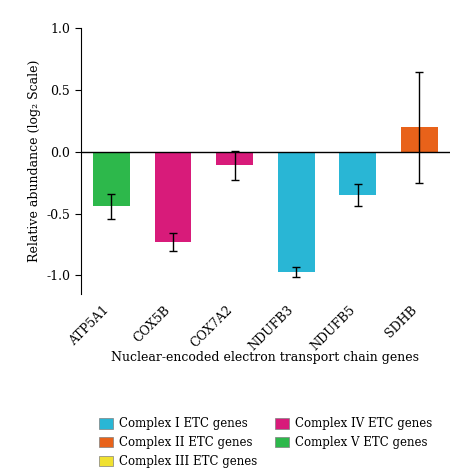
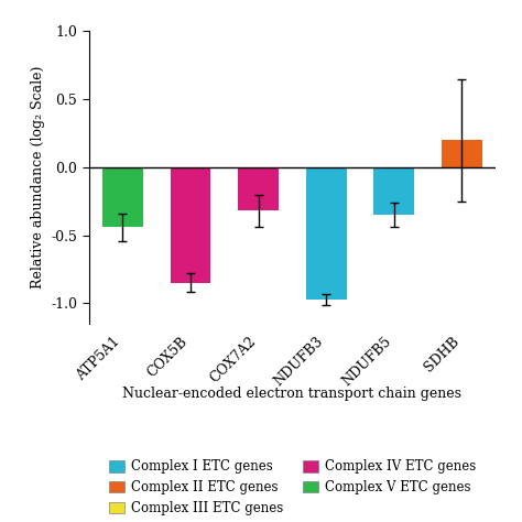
COX5B: -0.73 -> -0.85
COX7A2: -0.11 -> -0.32
